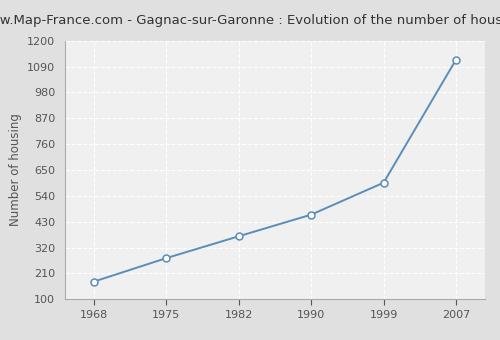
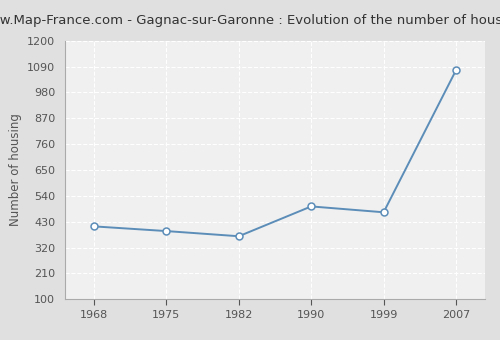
1968: 175 -> 410
1975: 275 -> 390
1990: 460 -> 495
1999: 596 -> 470
2007: 1120 -> 1075
